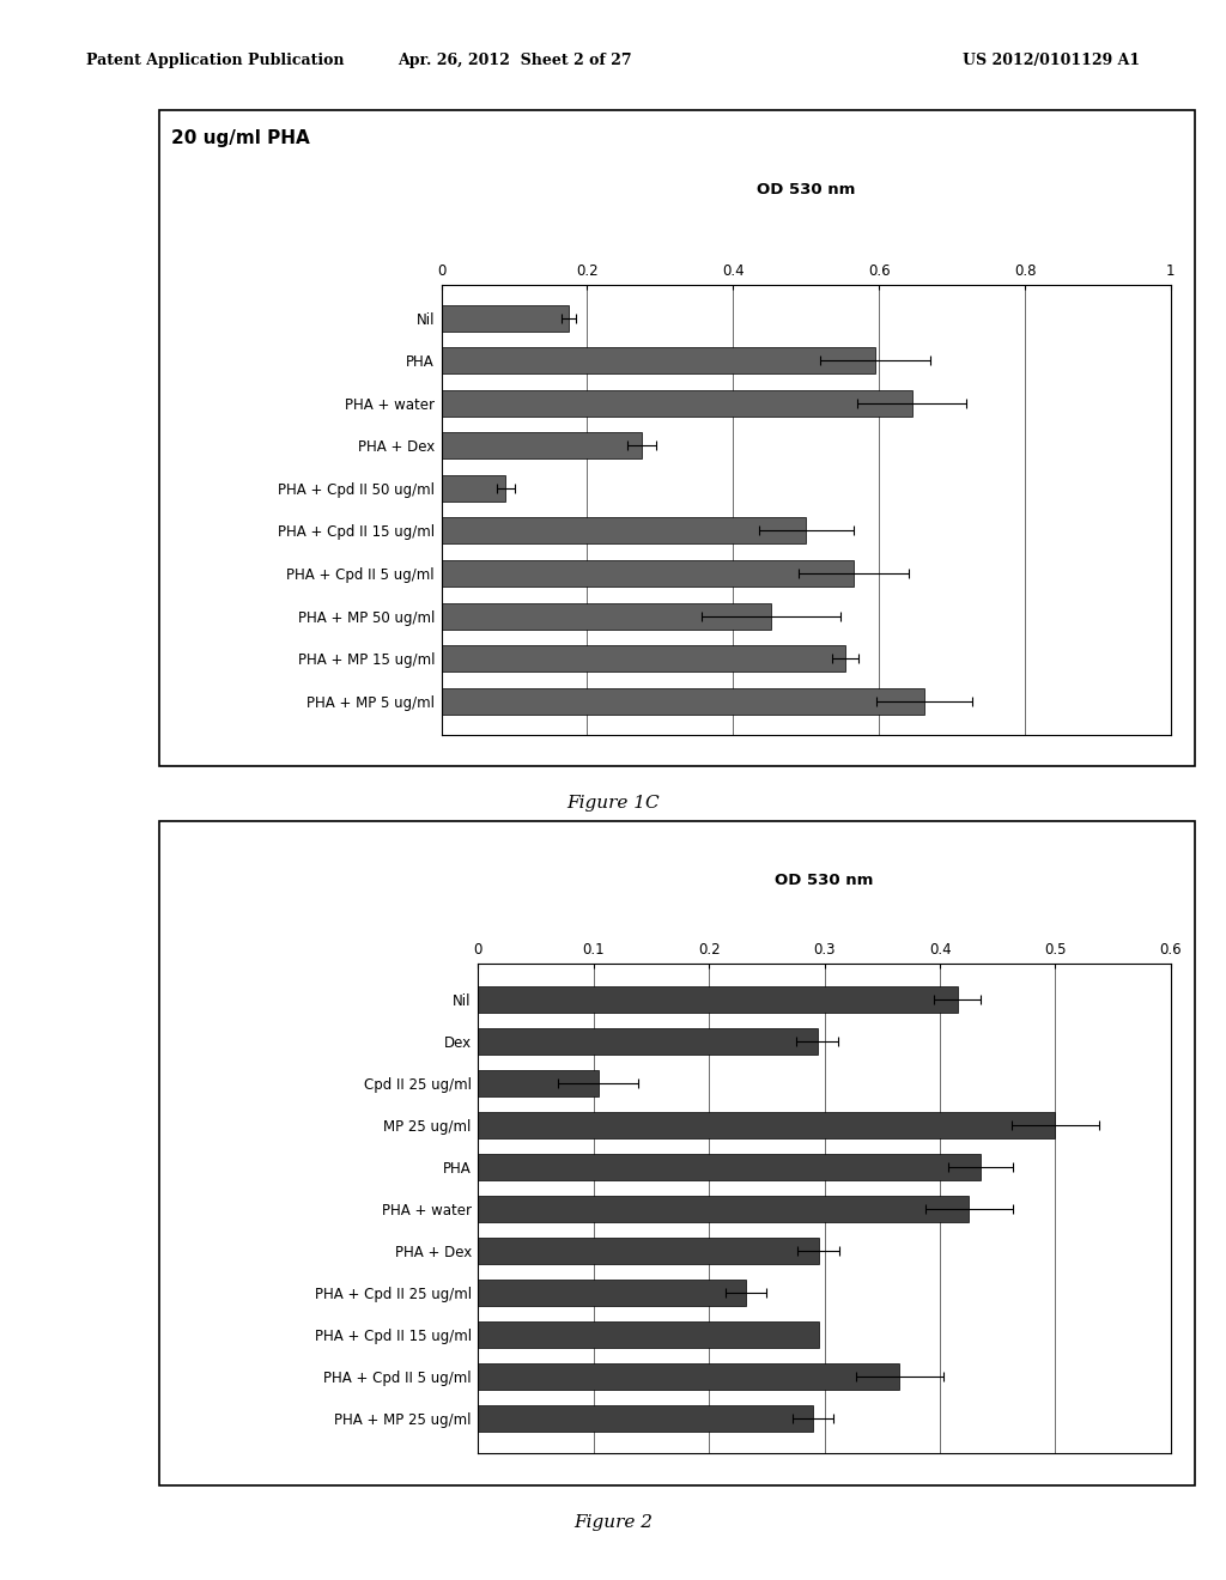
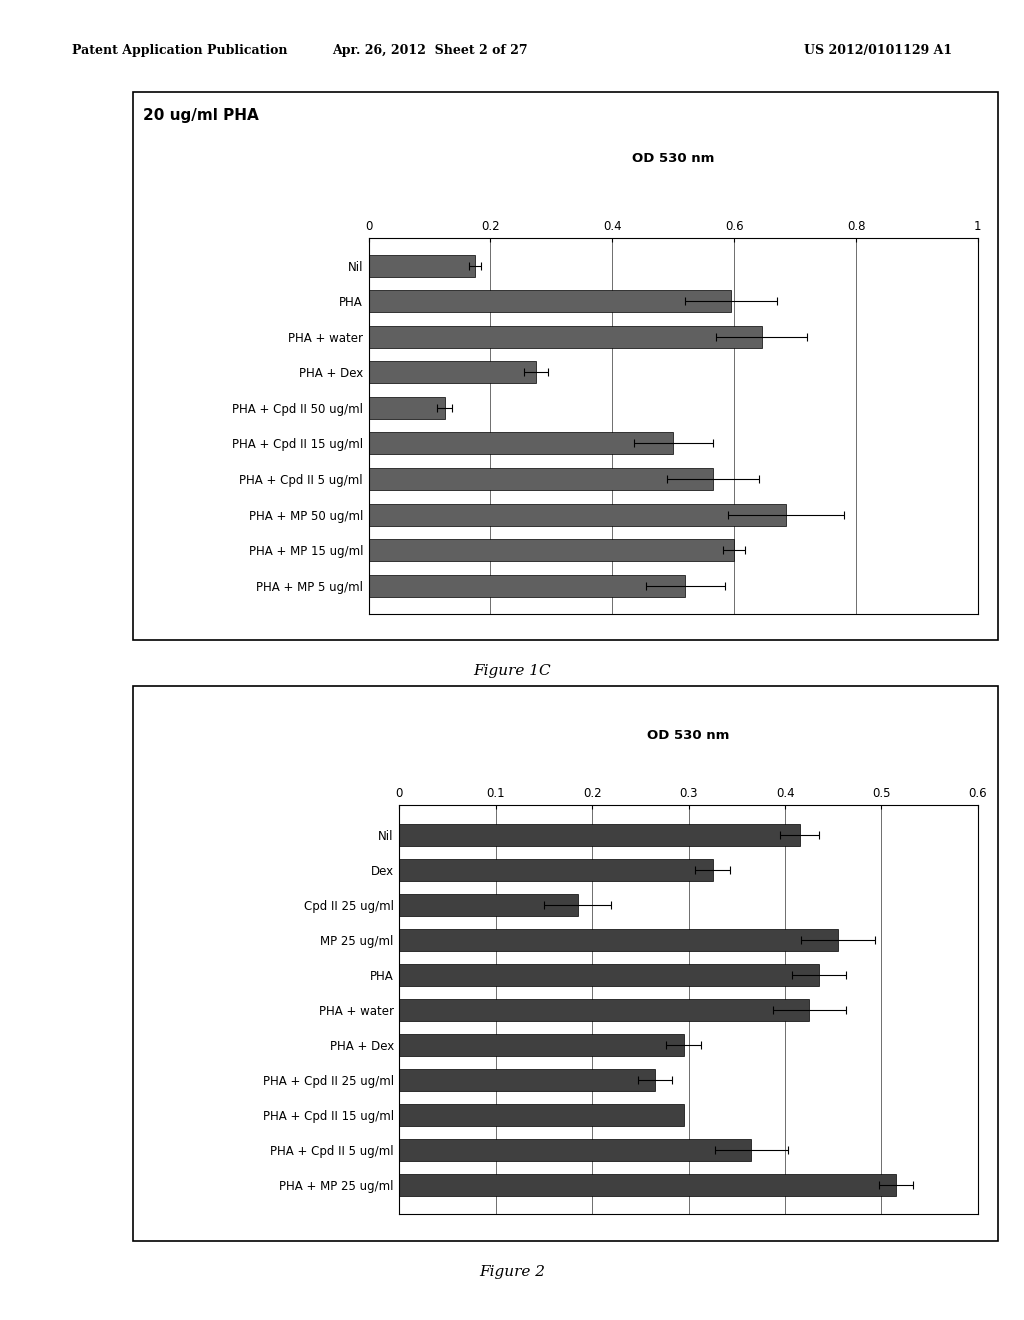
PHA + Cpd II 50 ug/ml: 0.088 -> 0.125
PHA + MP 50 ug/ml: 0.452 -> 0.685
PHA + MP 15 ug/ml: 0.554 -> 0.600
PHA + MP 5 ug/ml: 0.662 -> 0.520
Dex: 0.294 -> 0.325
Cpd II 25 ug/ml: 0.104 -> 0.185
MP 25 ug/ml: 0.500 -> 0.455
PHA + Cpd II 25 ug/ml: 0.232 -> 0.265
PHA + MP 25 ug/ml: 0.290 -> 0.515
